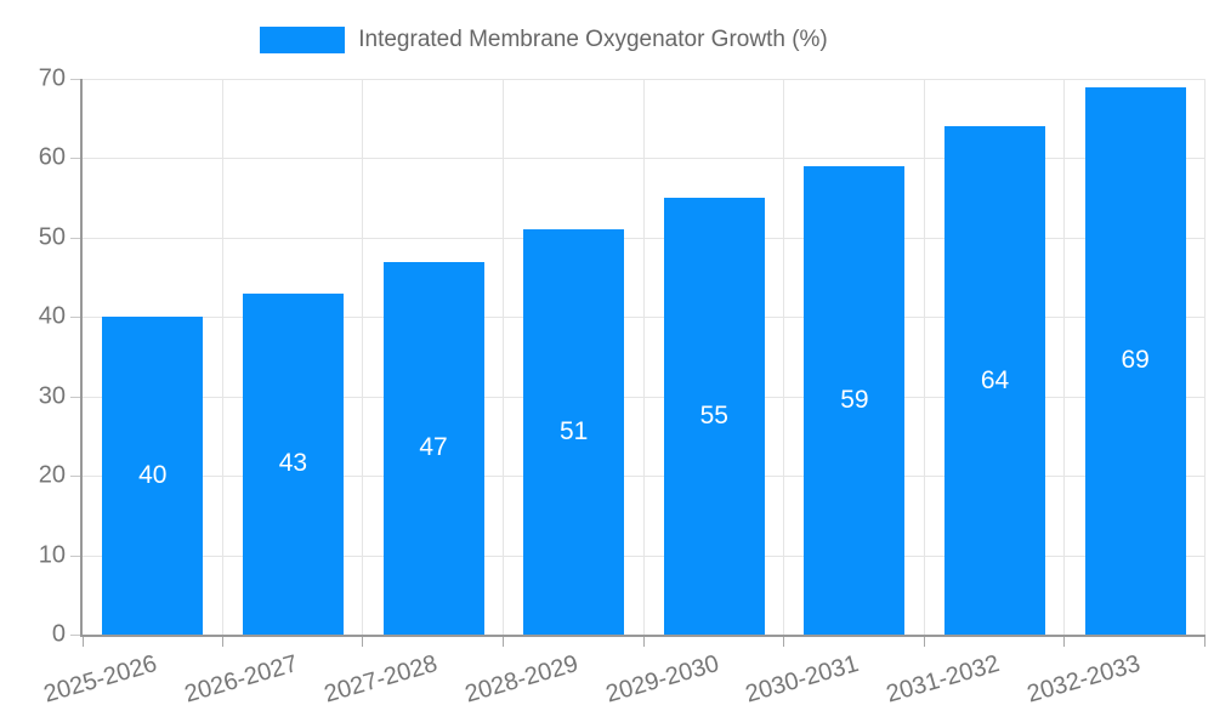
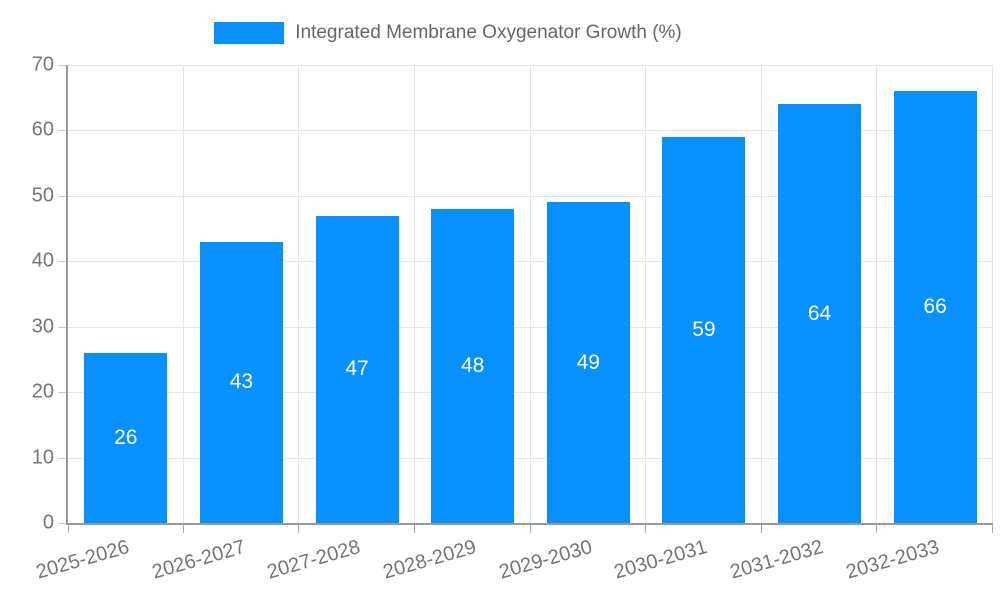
2025-2026: 40 -> 26
2028-2029: 51 -> 48
2029-2030: 55 -> 49
2032-2033: 69 -> 66
